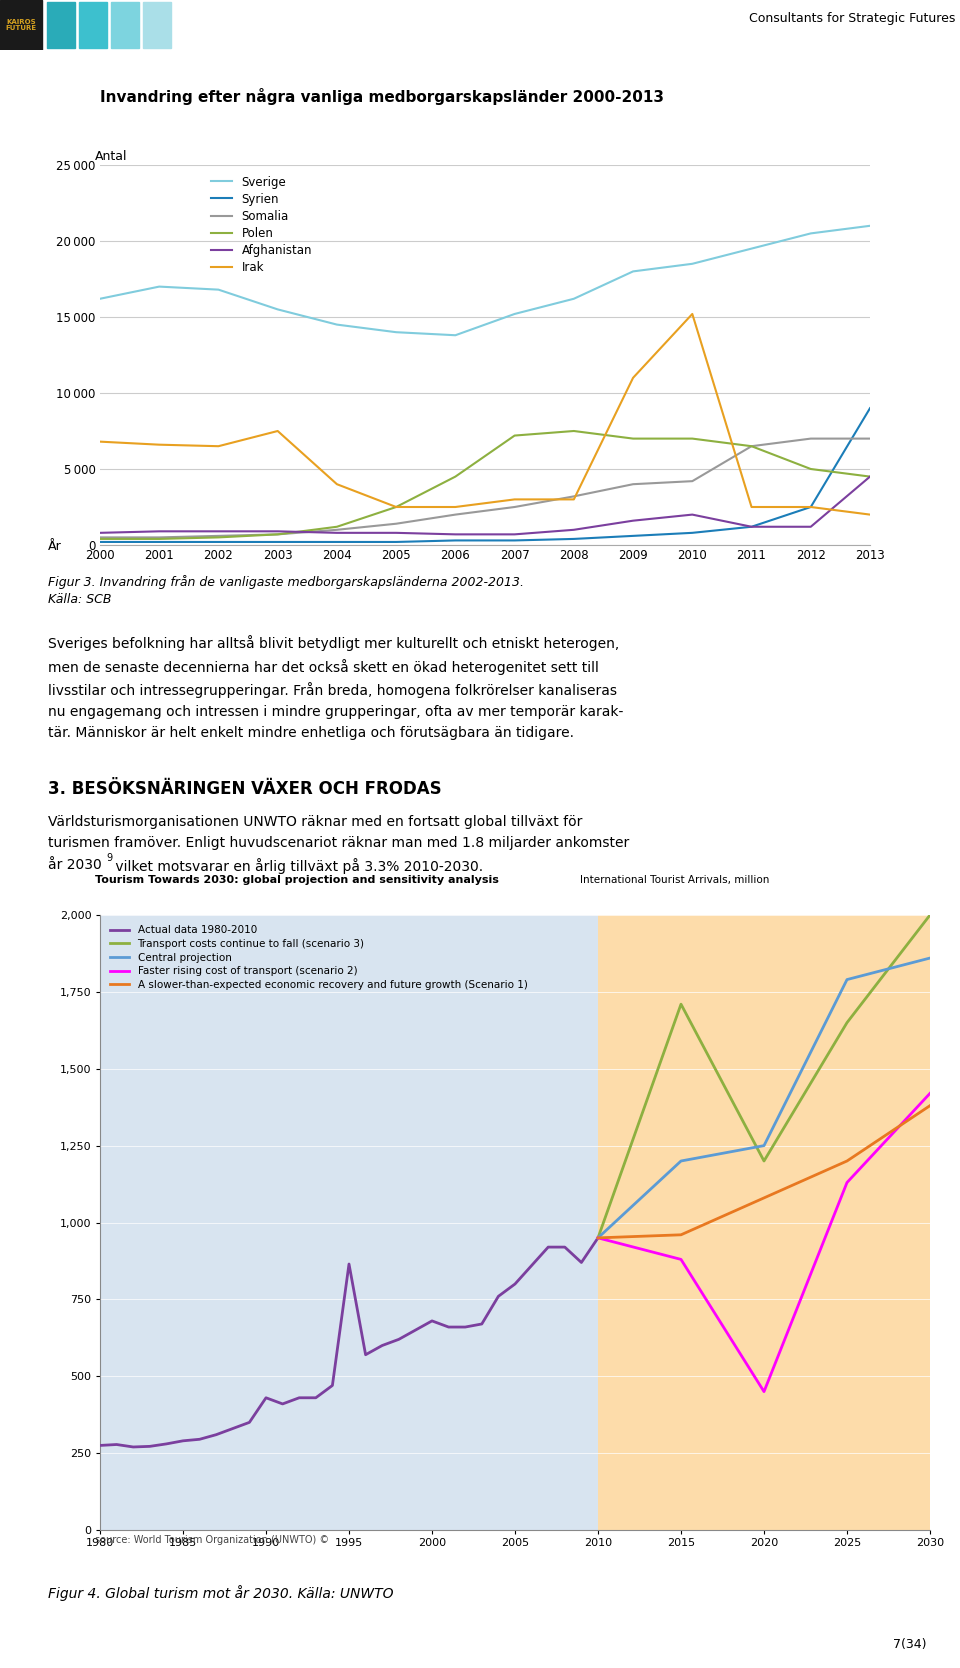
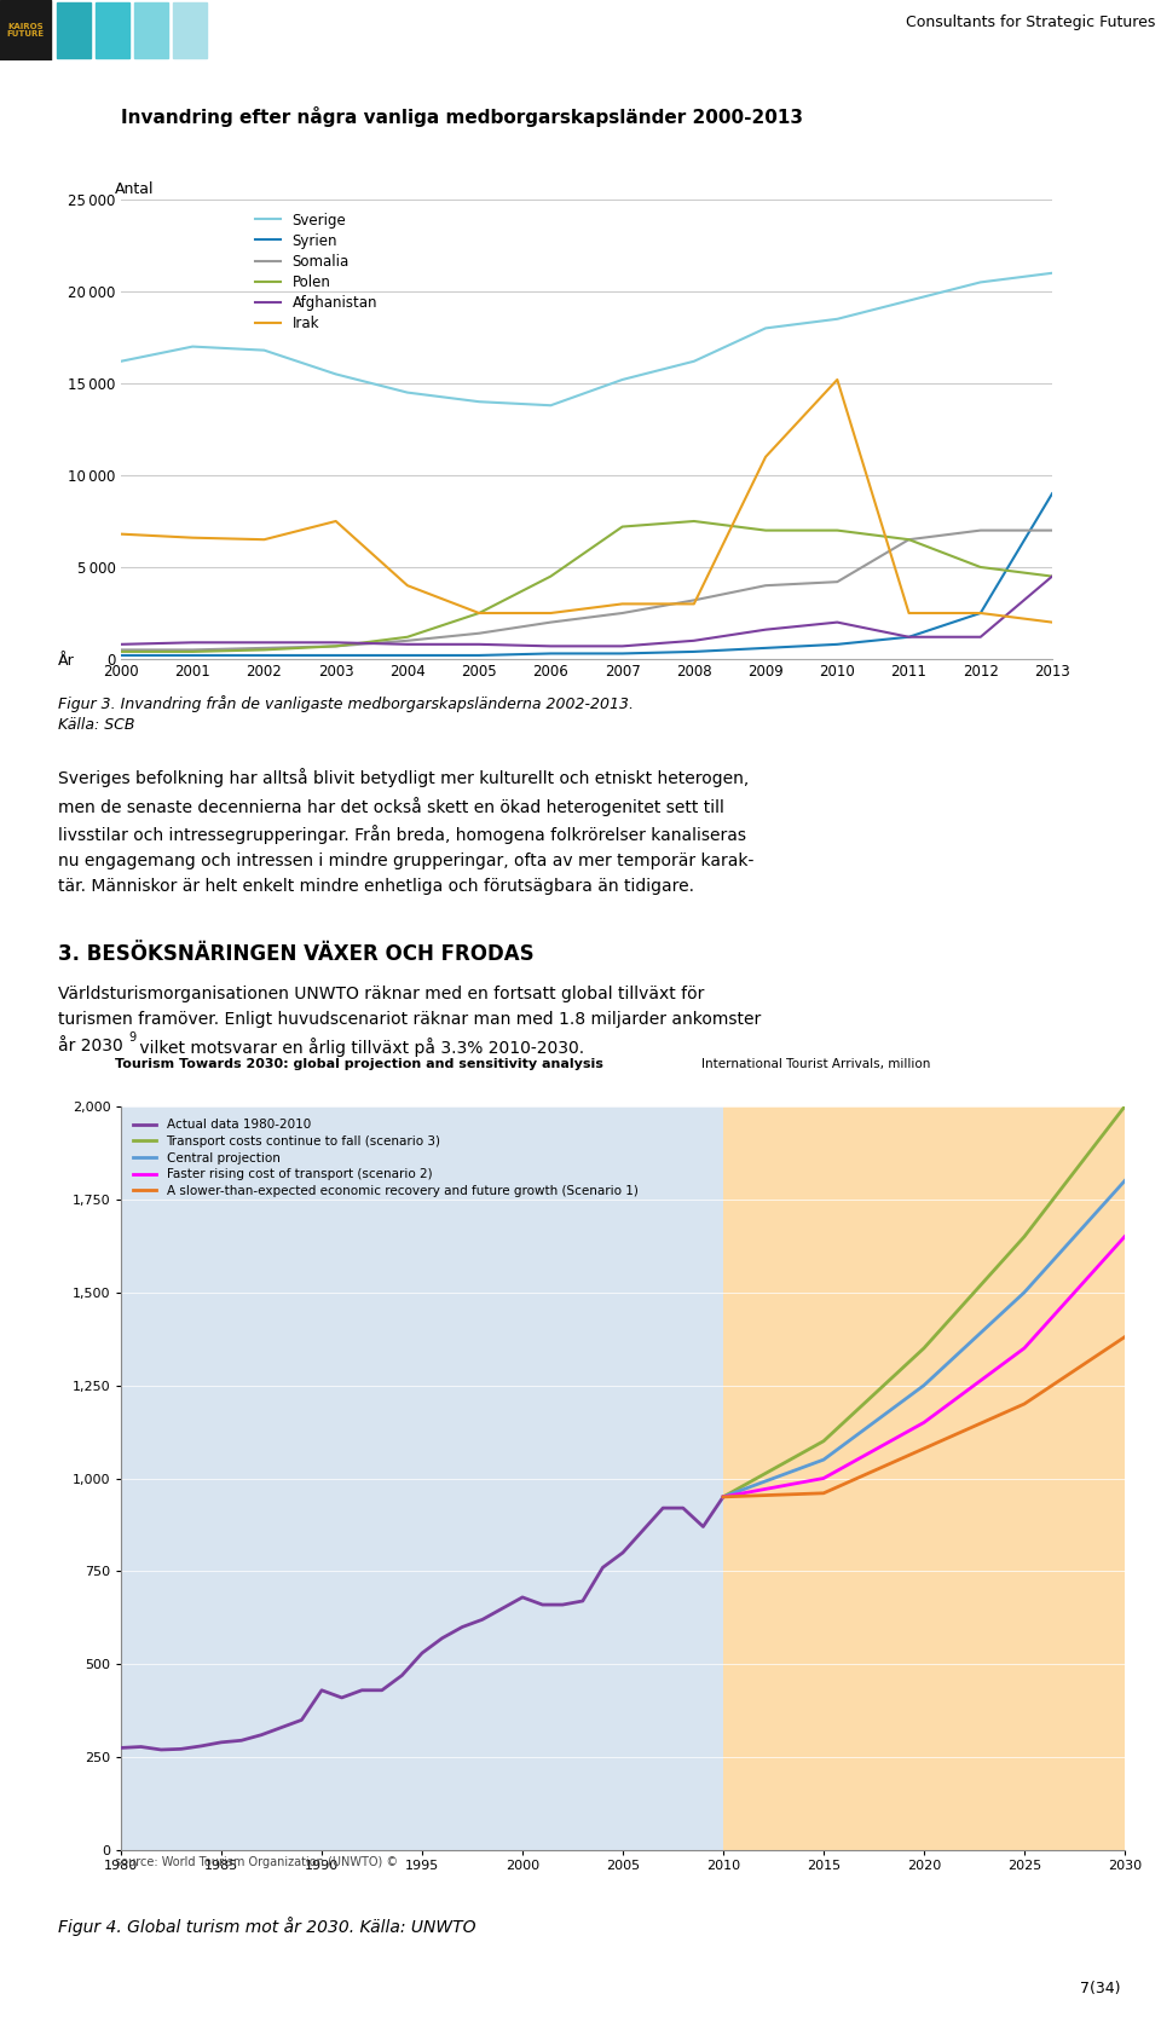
Actual data 1980-2010/1995: 865 -> 530
Transport costs continue to fall (scenario 3)/2015: 1,710 -> 1,100
Central projection/2015: 1,200 -> 1,050
Faster rising cost of transport (scenario 2)/2015: 880 -> 1,000
Transport costs continue to fall (scenario 3)/2020: 1,200 -> 1,350
Faster rising cost of transport (scenario 2)/2020: 450 -> 1,150
Central projection/2025: 1,790 -> 1,500
Faster rising cost of transport (scenario 2)/2025: 1,130 -> 1,350
Central projection/2030: 1,860 -> 1,800
Faster rising cost of transport (scenario 2)/2030: 1,420 -> 1,650
